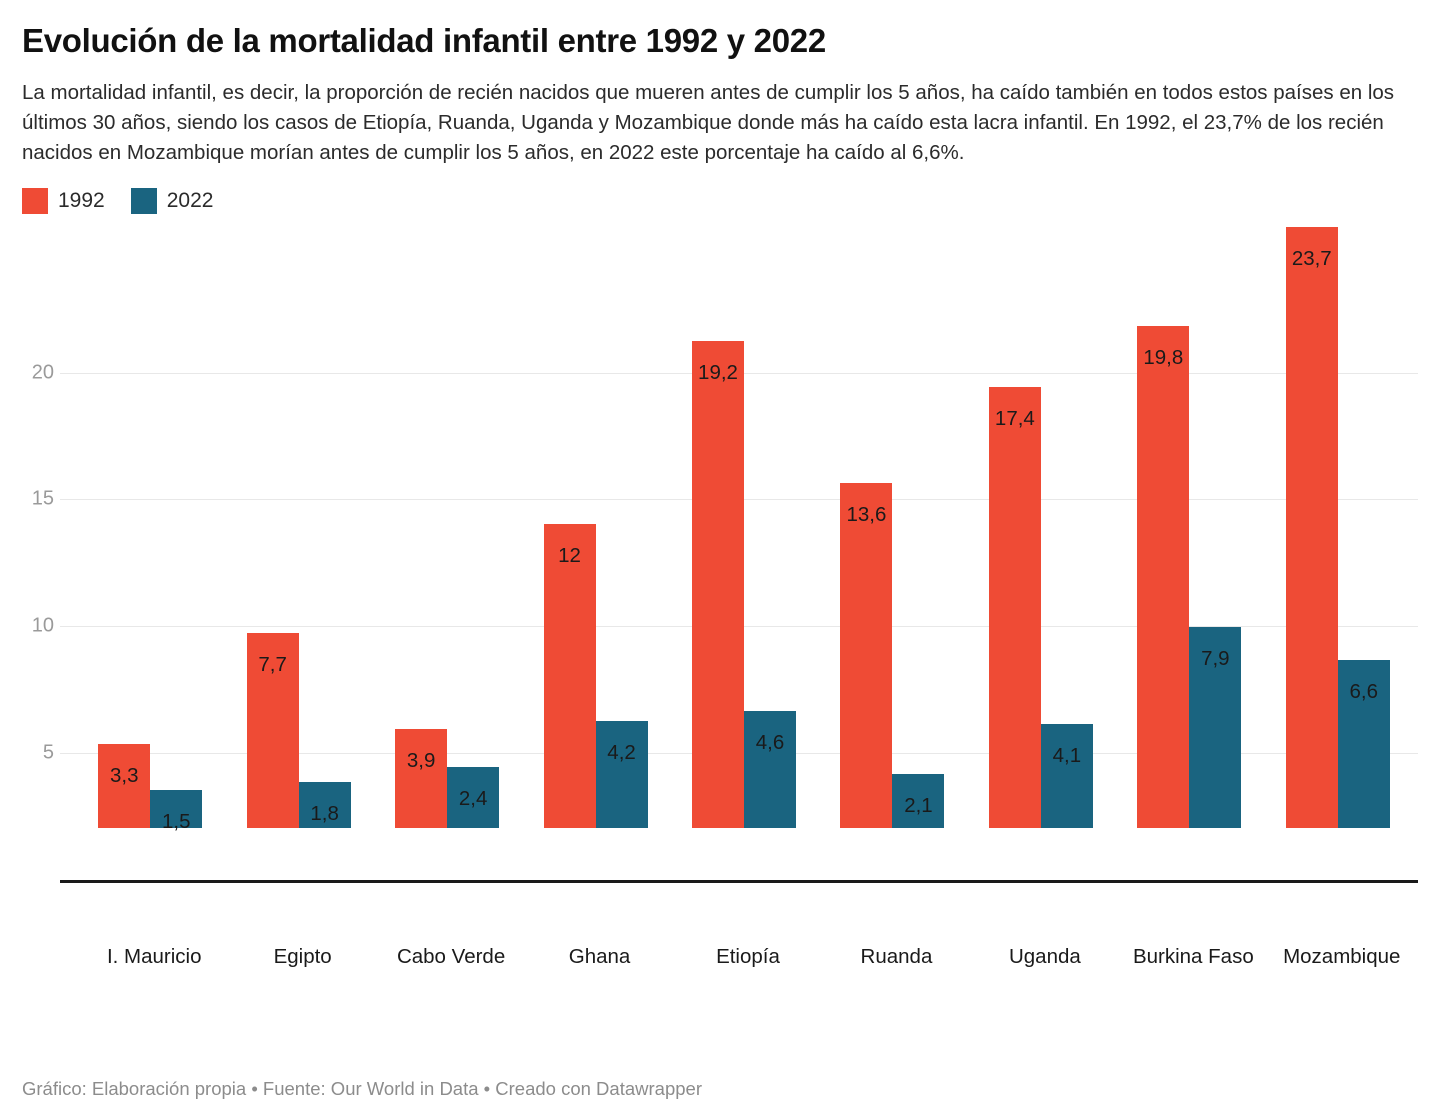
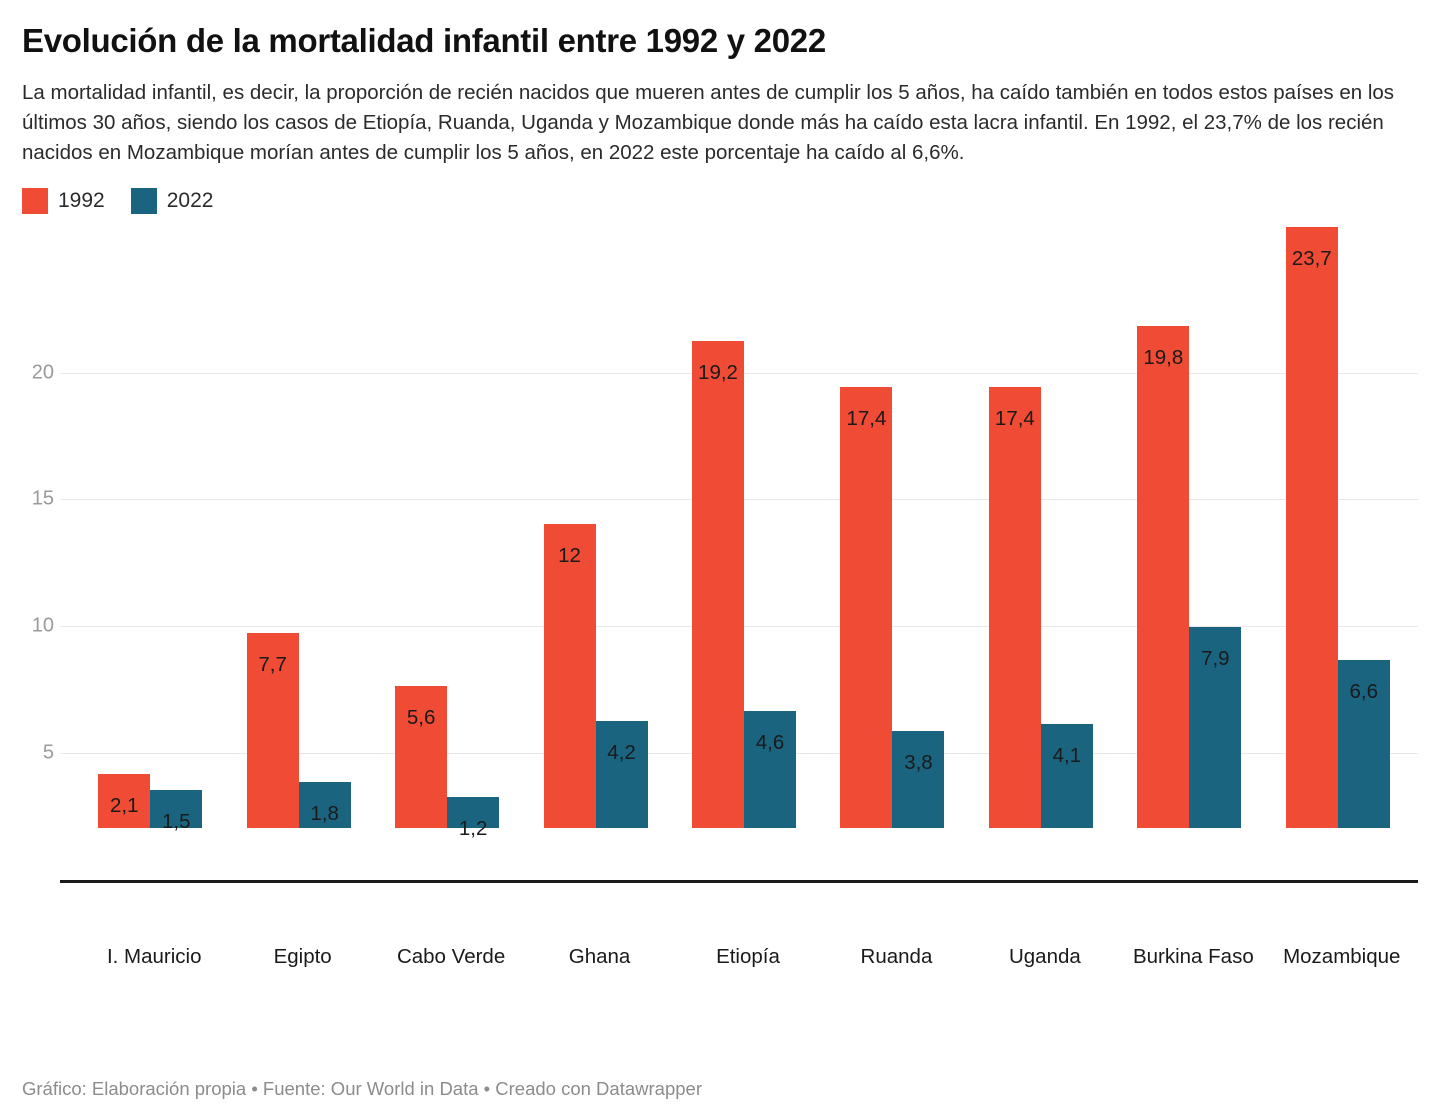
1992/I. Mauricio: 3,3 -> 2,1
1992/Cabo Verde: 3,9 -> 5,6
2022/Cabo Verde: 2,4 -> 1,2
1992/Ruanda: 13,6 -> 17,4
2022/Ruanda: 2,1 -> 3,8
